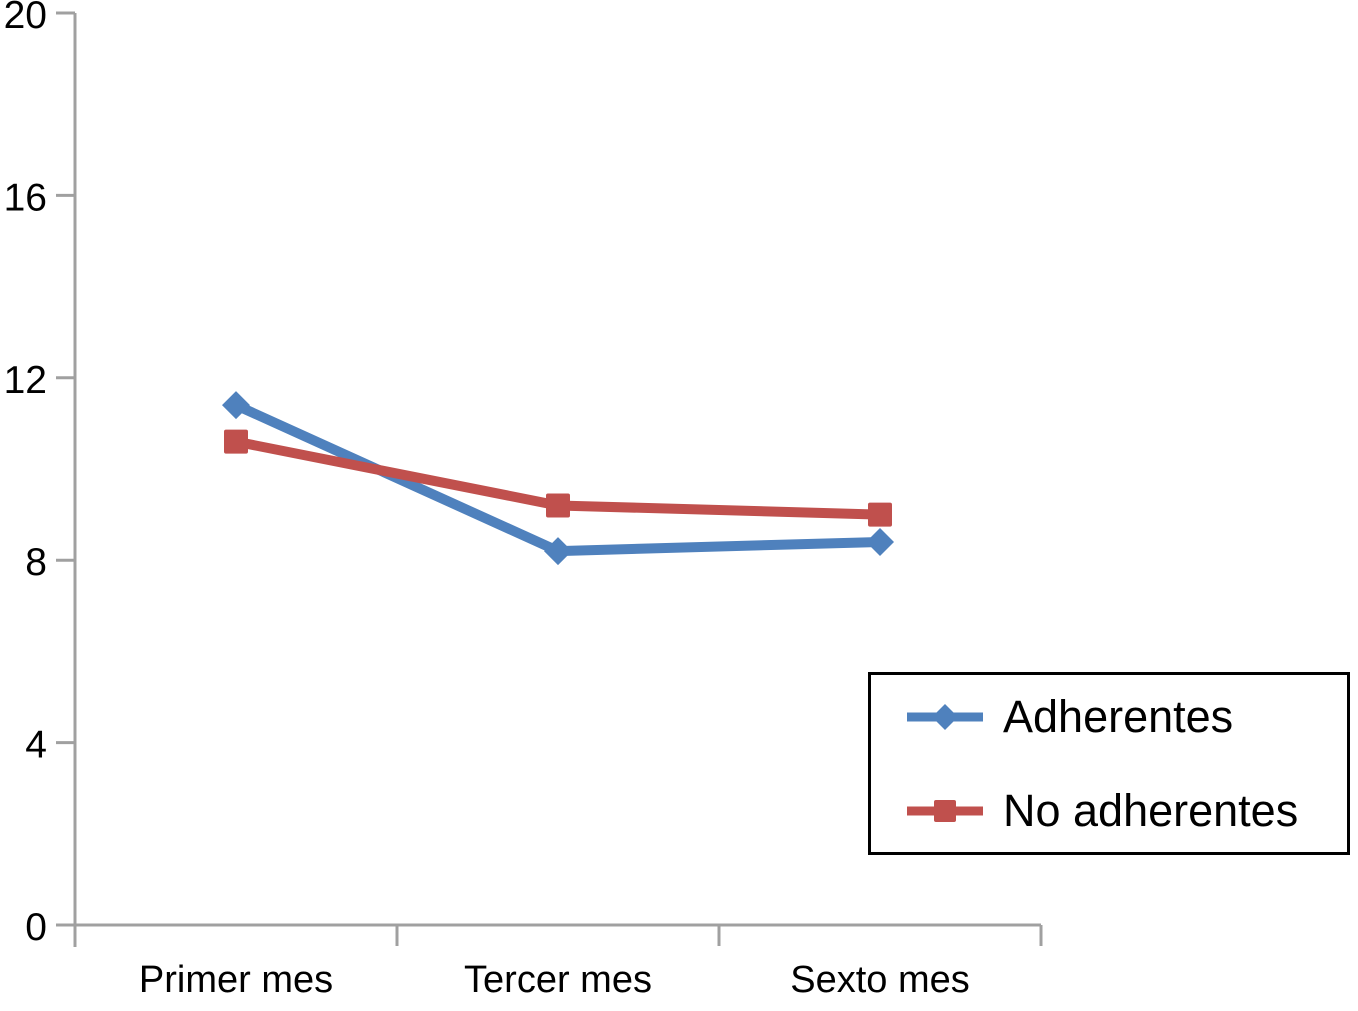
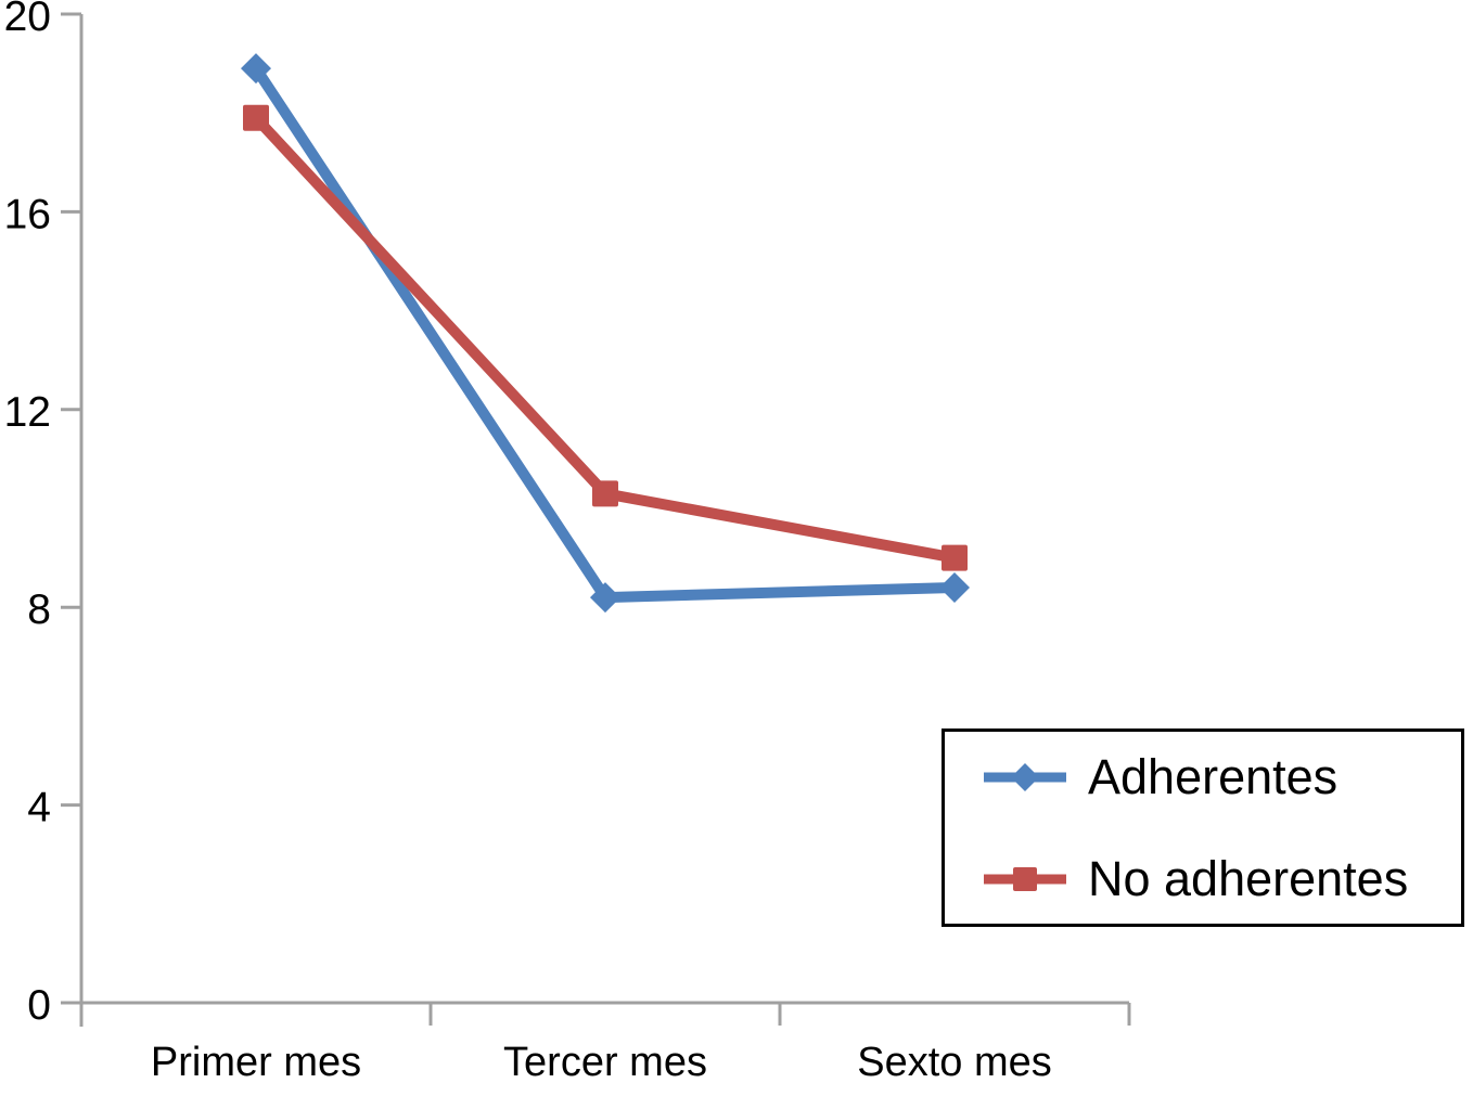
Adherentes/Primer mes: 11.4 -> 18.9
No adherentes/Primer mes: 10.6 -> 17.9
No adherentes/Tercer mes: 9.2 -> 10.3
